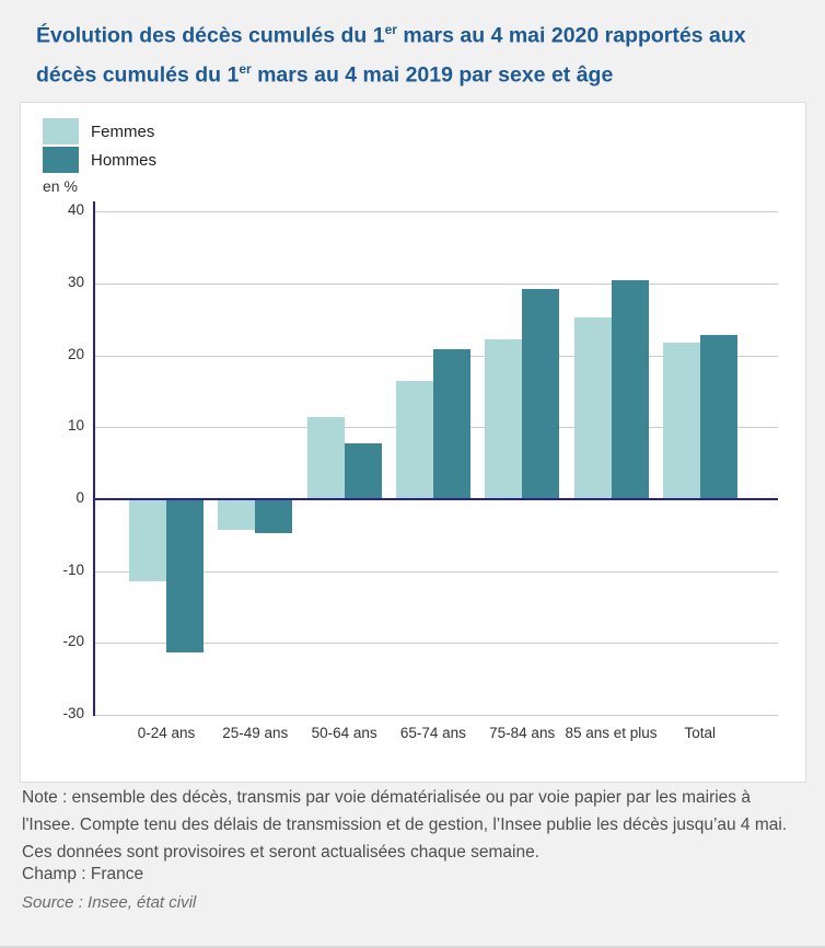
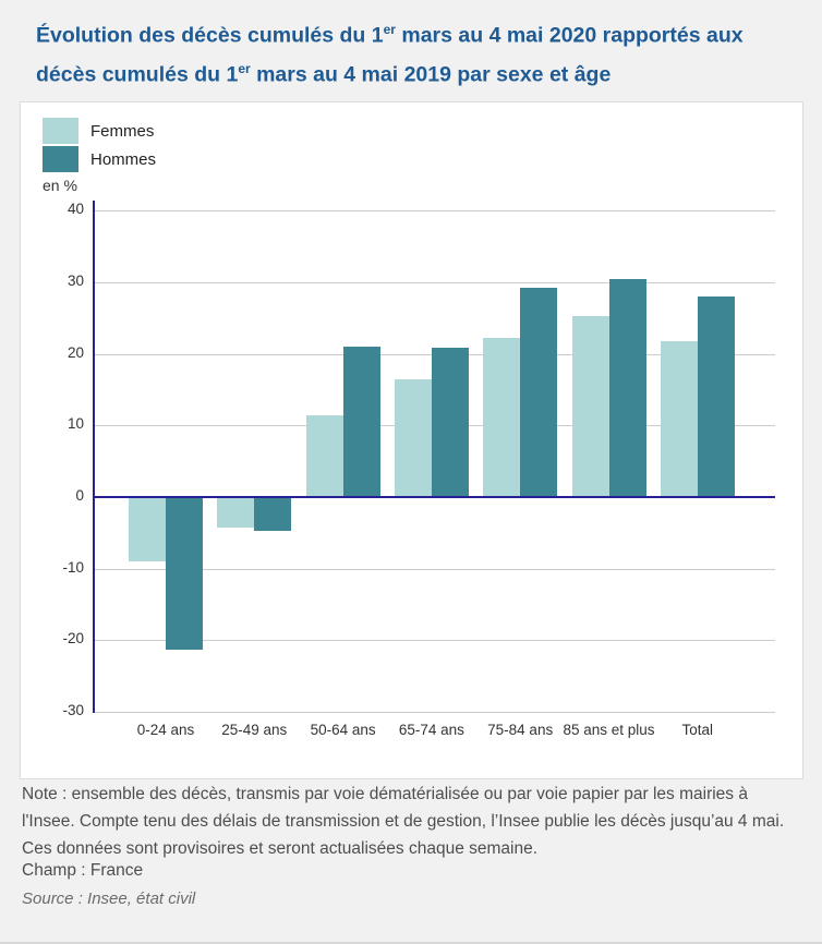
Femmes/0-24 ans: -11 -> -9
Hommes/50-64 ans: 8 -> 21
Hommes/Total: 23 -> 28
